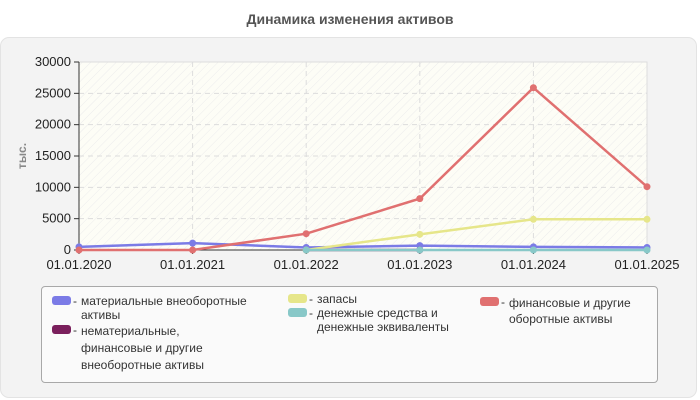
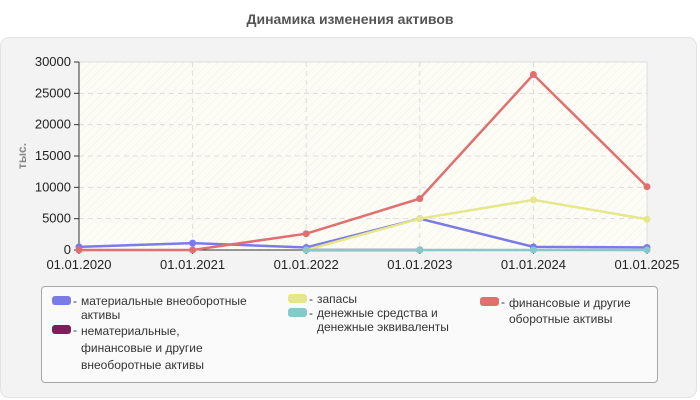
материальные внеоборотные активы/01.01.2023: 1000 -> 5000
запасы/01.01.2023: 2000 -> 5000
запасы/01.01.2024: 5000 -> 8000
финансовые и другие оборотные активы/01.01.2024: 26000 -> 28000
